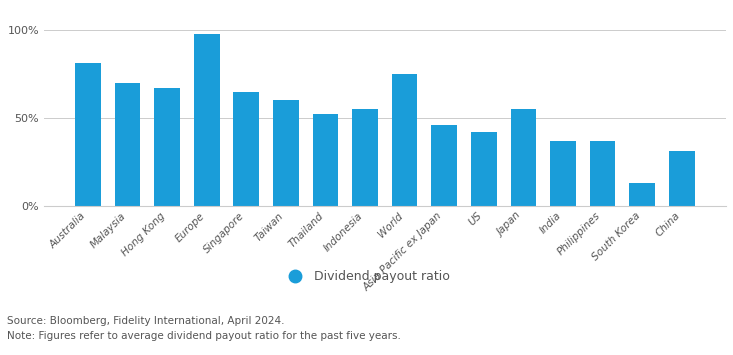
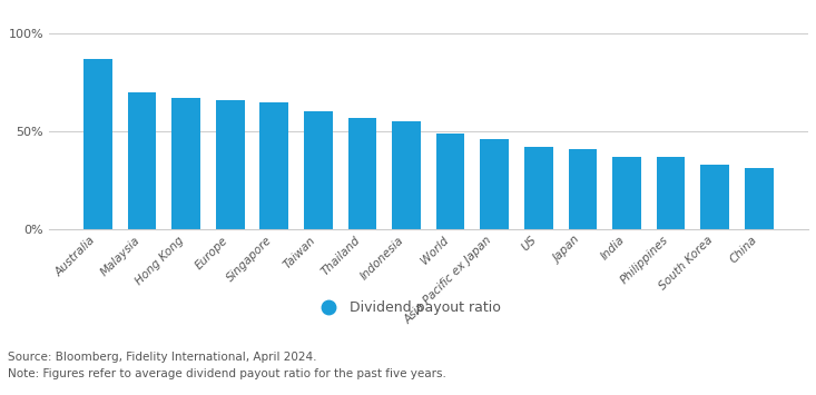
Australia: 81% -> 87%
Europe: 98% -> 66%
Thailand: 52% -> 57%
World: 75% -> 49%
Japan: 55% -> 41%
South Korea: 13% -> 33%
